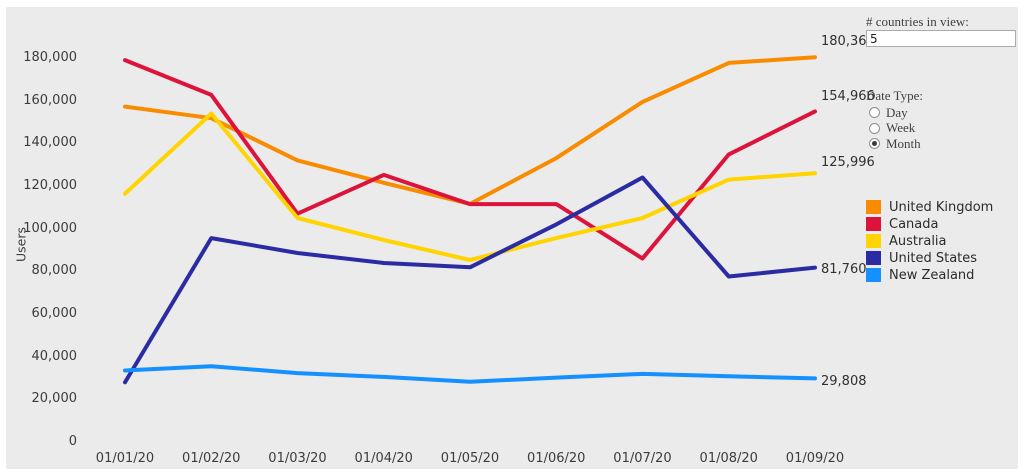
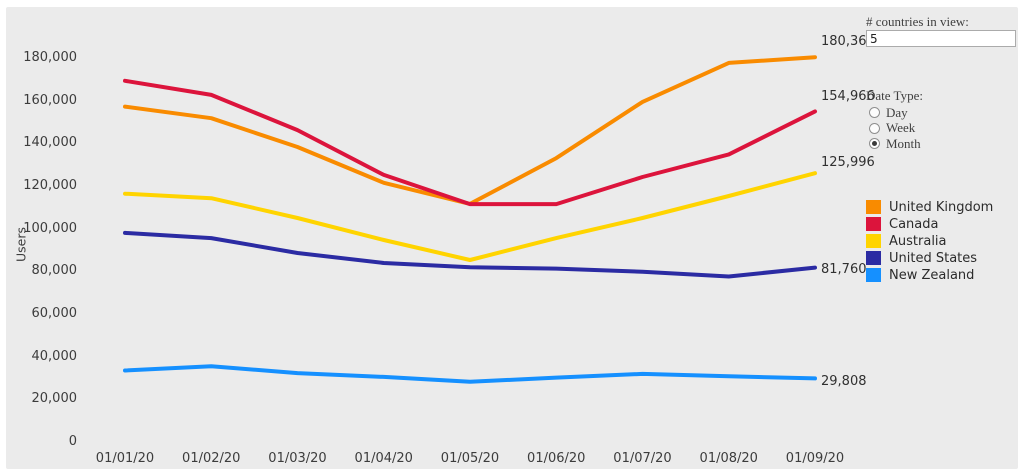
Canada/01/01/20: 179000 -> 169000
United States/01/01/20: 28000 -> 98000
Australia/01/02/20: 154000 -> 114000
United Kingdom/01/03/20: 132000 -> 138000
Canada/01/03/20: 107000 -> 146000
United States/01/06/20: 102000 -> 81000
Canada/01/07/20: 86000 -> 124000
United States/01/07/20: 124000 -> 80000
Australia/01/08/20: 123000 -> 115000
